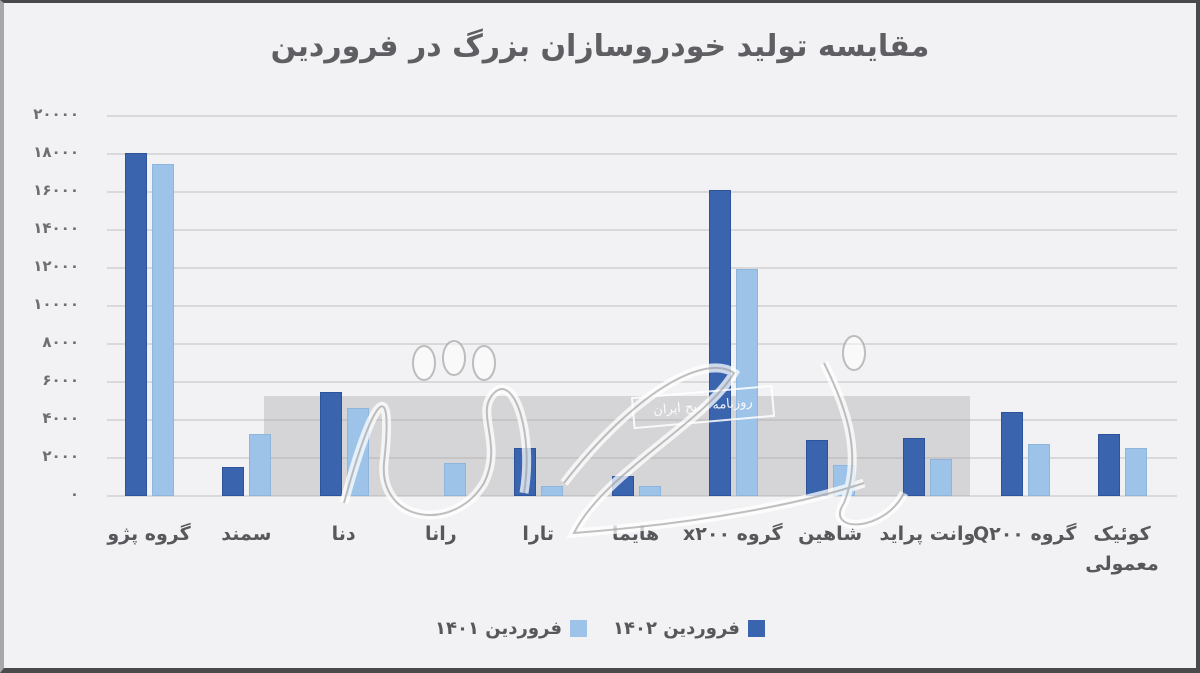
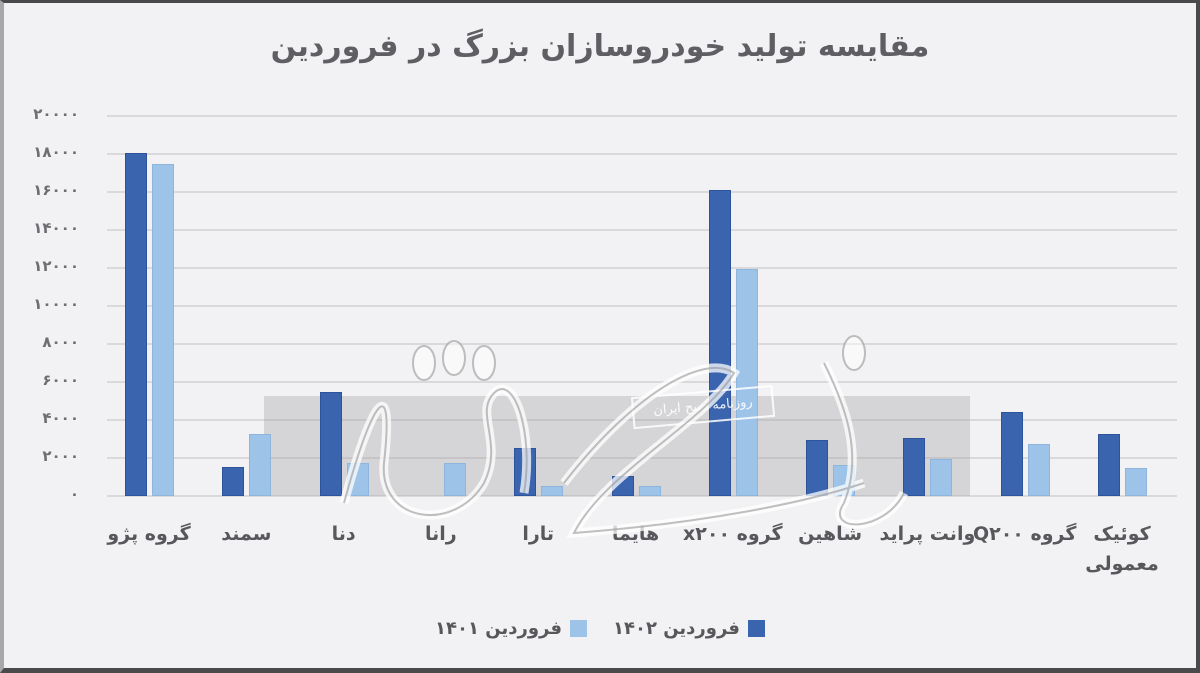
فروردین ۱۴۰۱/دنا: 4600 -> 1700
فروردین ۱۴۰۱/کوئیک معمولی: 2500 -> 1400
